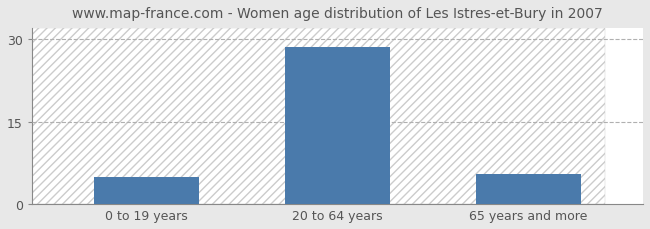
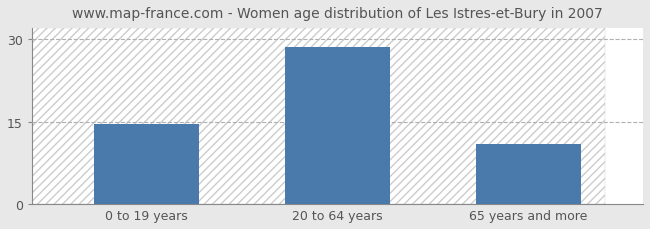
0 to 19 years: 5.0 -> 14.5
65 years and more: 5.4 -> 11.0
